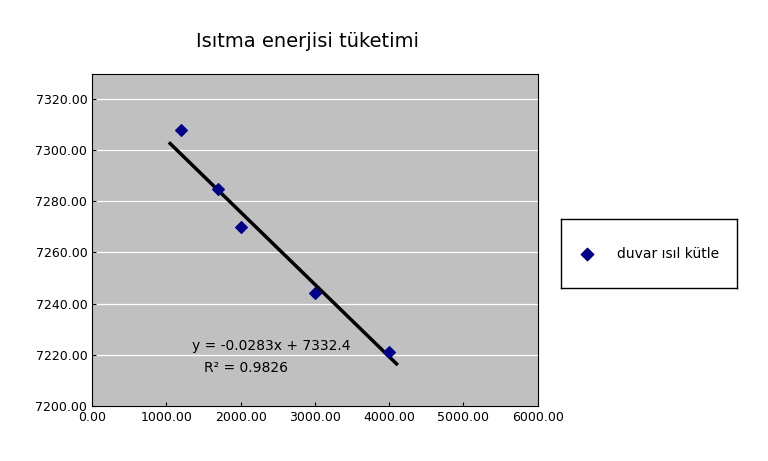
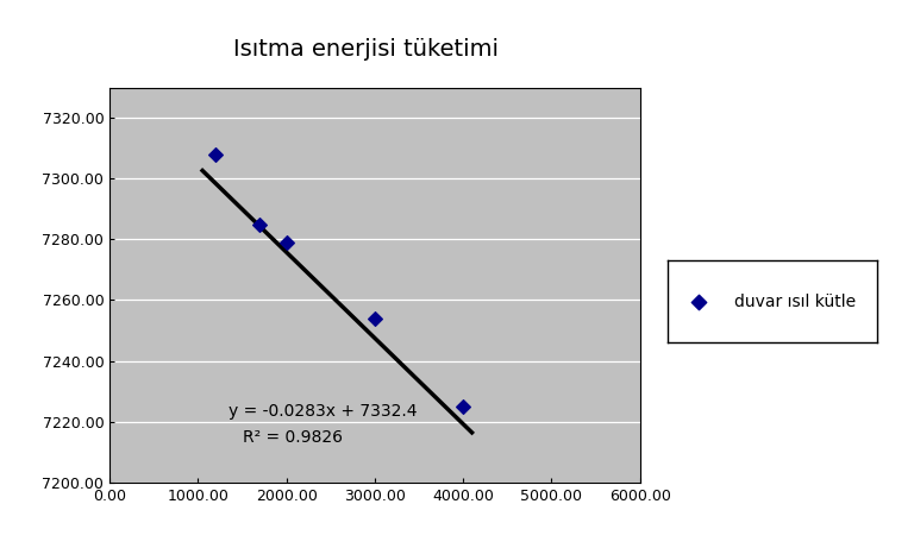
2000.00: 7270 -> 7279
3000.00: 7244 -> 7254
4000.00: 7221 -> 7225
